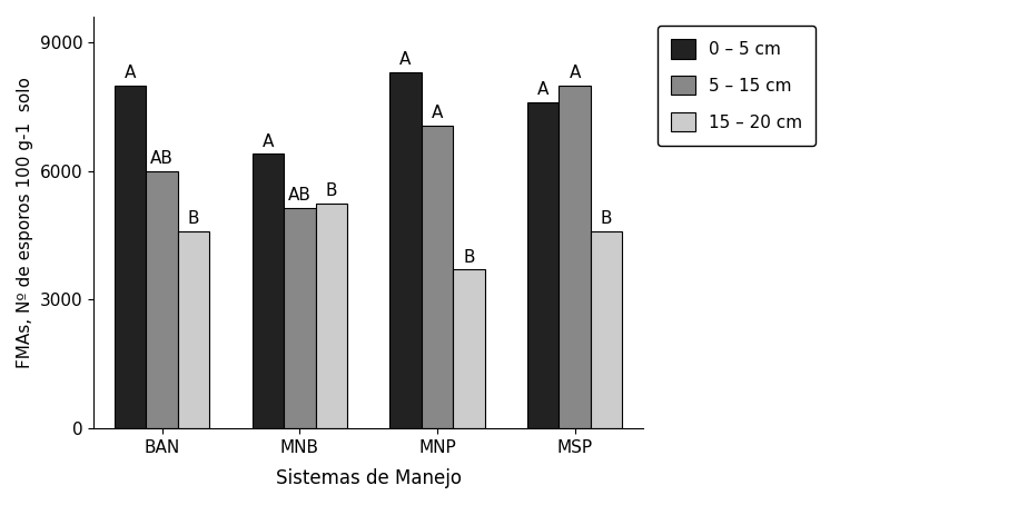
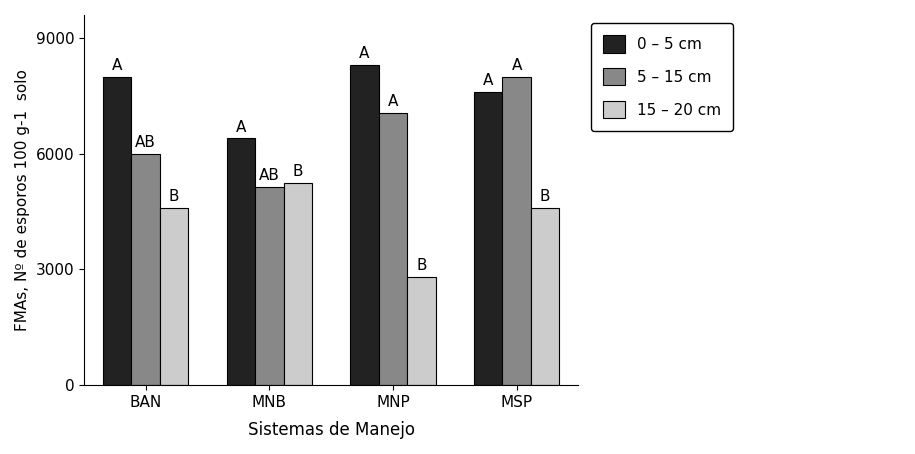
15 – 20 cm/MNP: 3700 -> 2800
